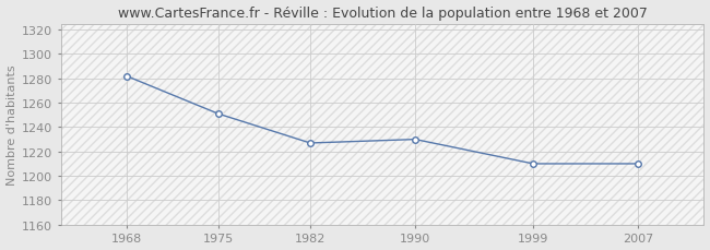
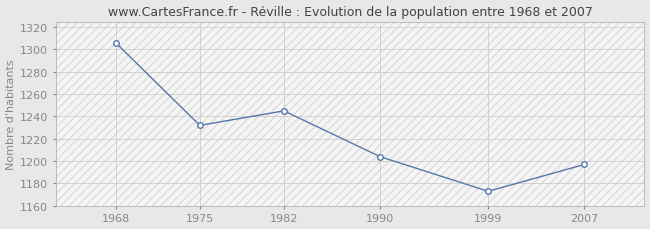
1968: 1282 -> 1306
1975: 1251 -> 1232
1982: 1227 -> 1245
1990: 1230 -> 1204
1999: 1210 -> 1173
2007: 1210 -> 1197
